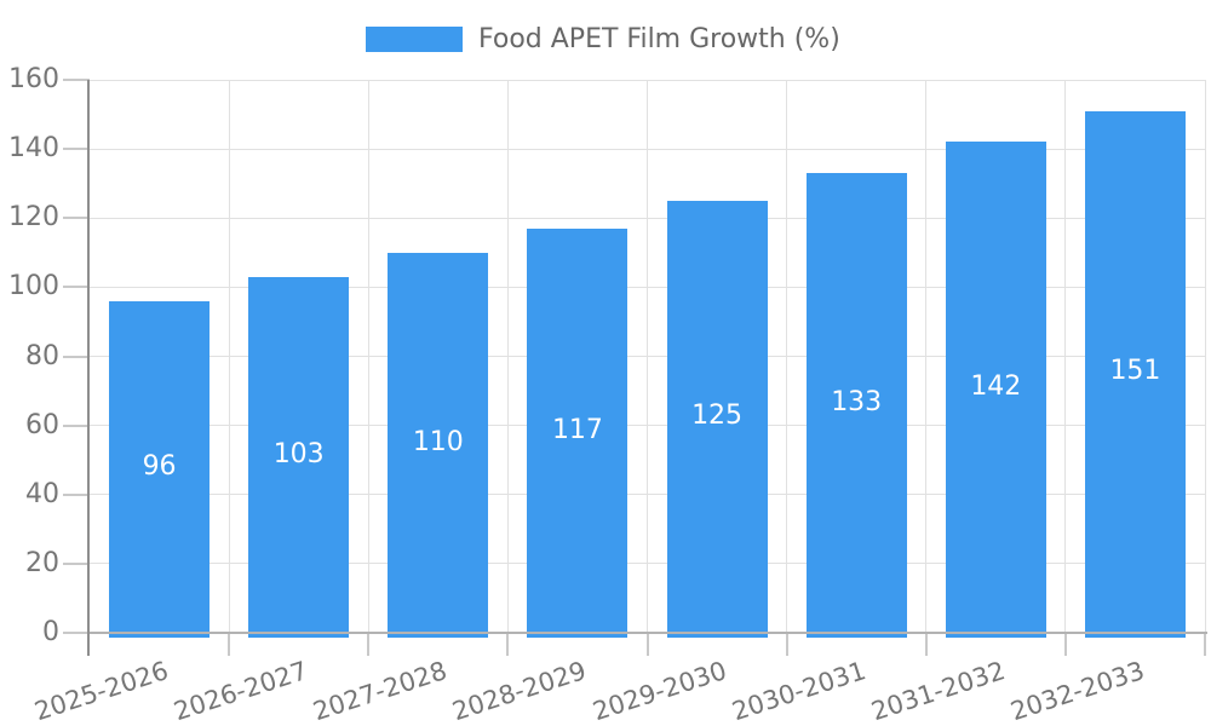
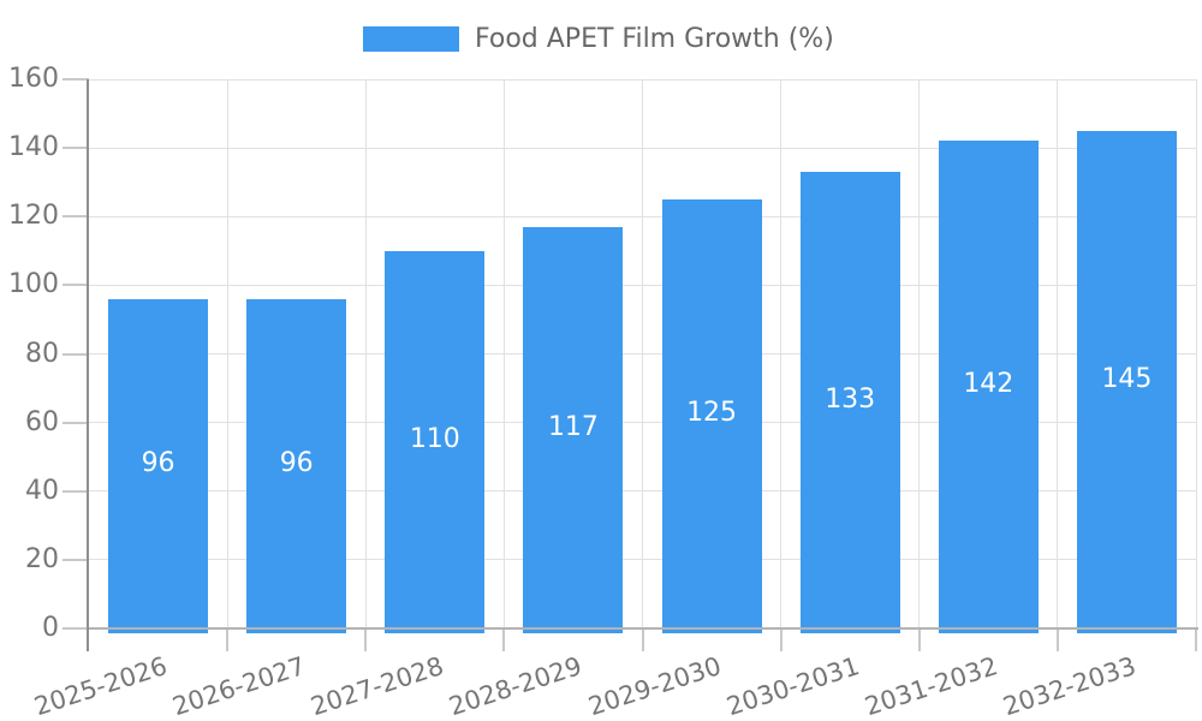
2026-2027: 103 -> 96
2032-2033: 151 -> 145
